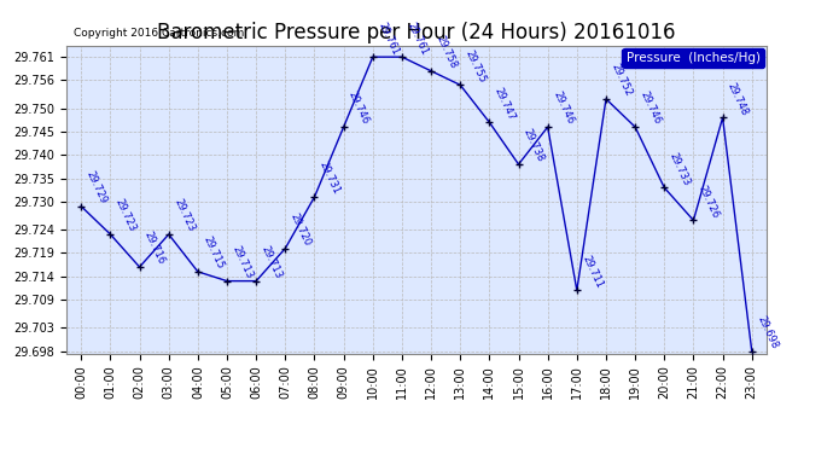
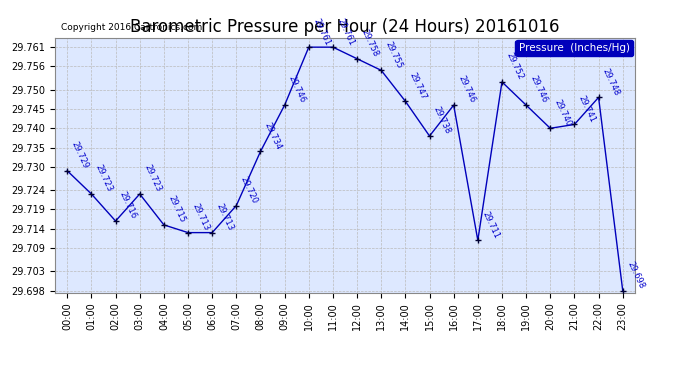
08:00: 29.731 -> 29.734
20:00: 29.733 -> 29.740
21:00: 29.726 -> 29.741
